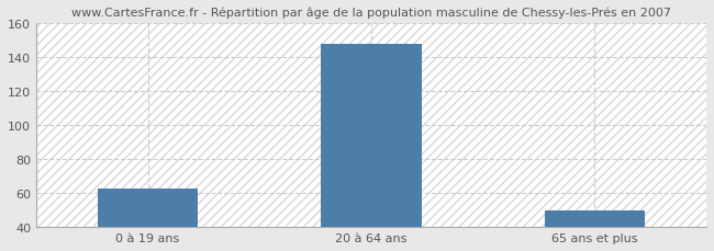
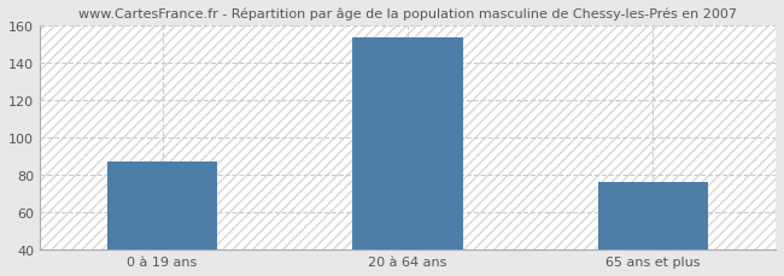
0 à 19 ans: 63 -> 87
20 à 64 ans: 148 -> 154
65 ans et plus: 50 -> 76
